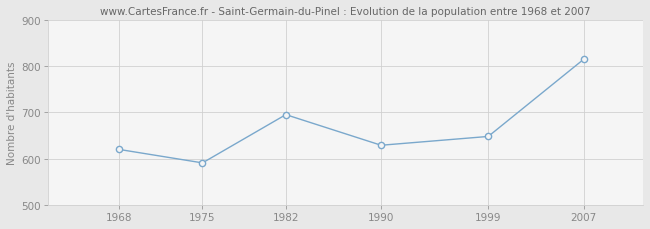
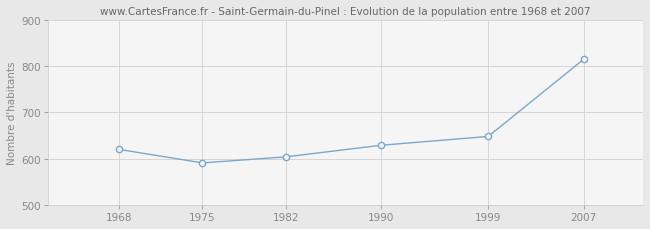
1982: 695 -> 604
